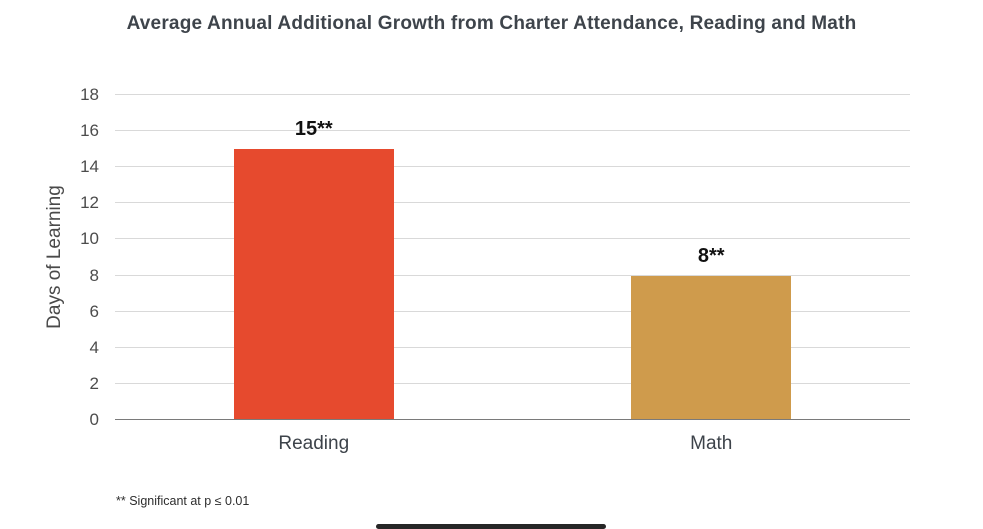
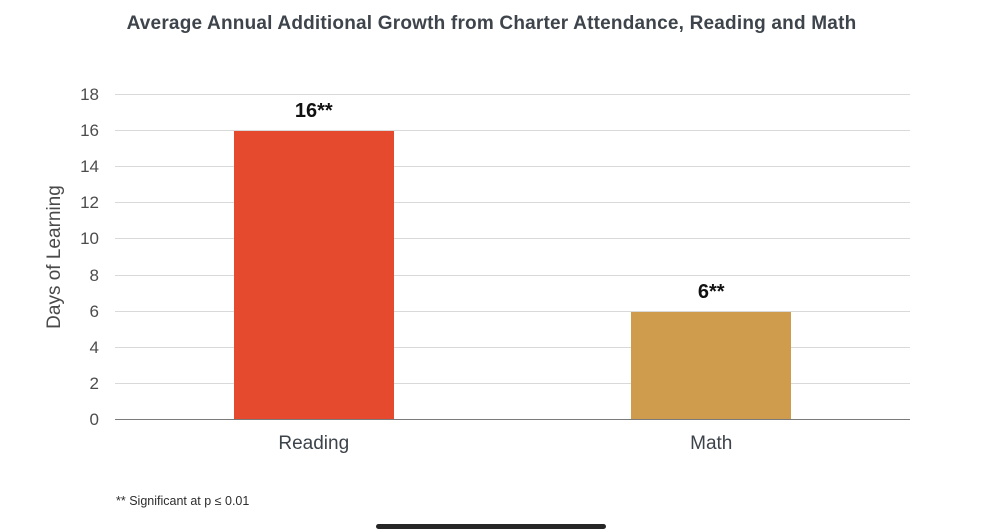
Reading: 15 -> 16
Math: 8 -> 6
